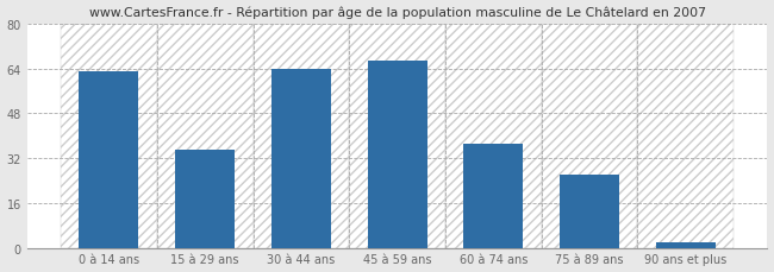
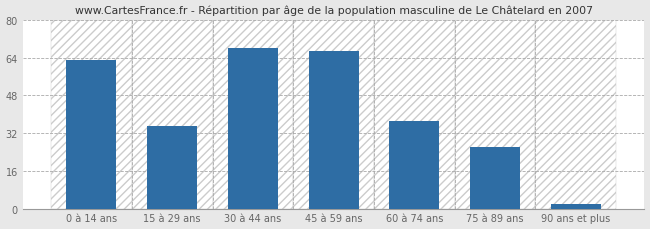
30 à 44 ans: 64 -> 68
